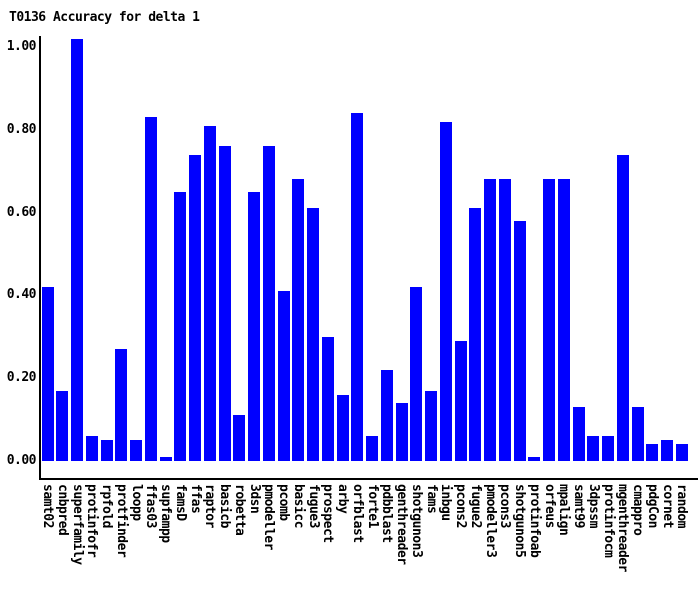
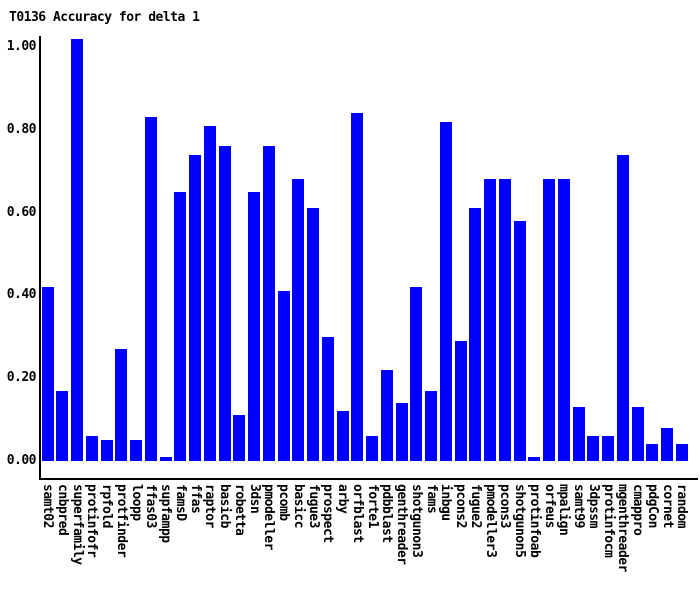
arby: 0.16 -> 0.12
cornet: 0.05 -> 0.08
